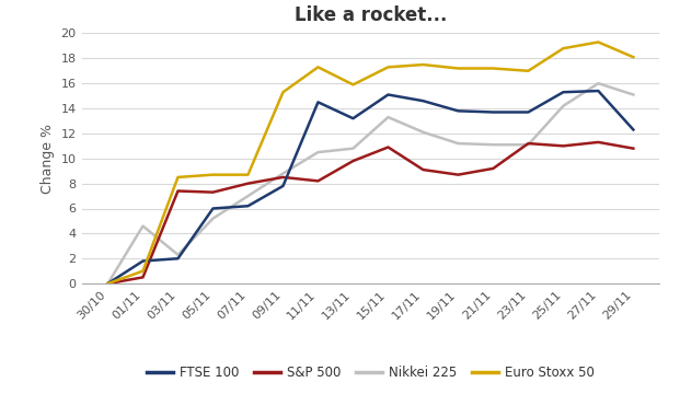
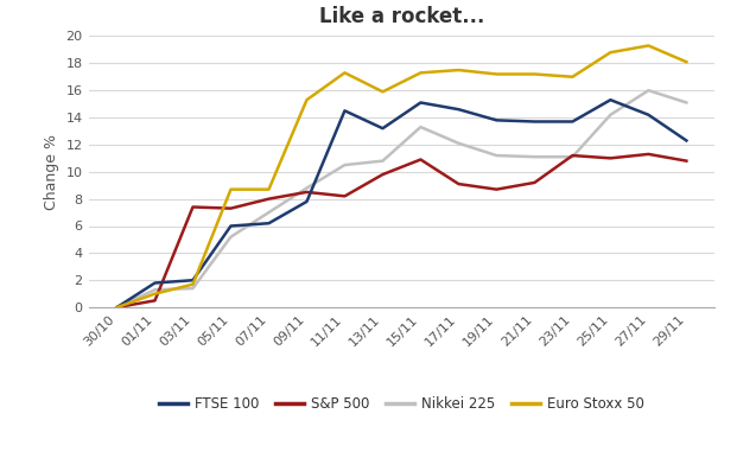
Nikkei 225/01/11: 4.6 -> 1.3
Nikkei 225/03/11: 2.3 -> 1.4
Euro Stoxx 50/03/11: 8.5 -> 1.7
FTSE 100/27/11: 15.4 -> 14.2
